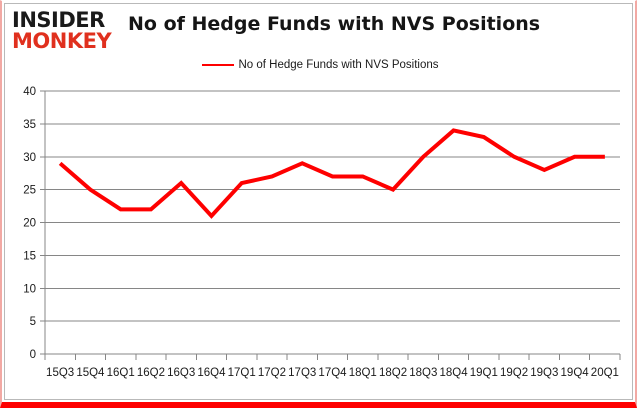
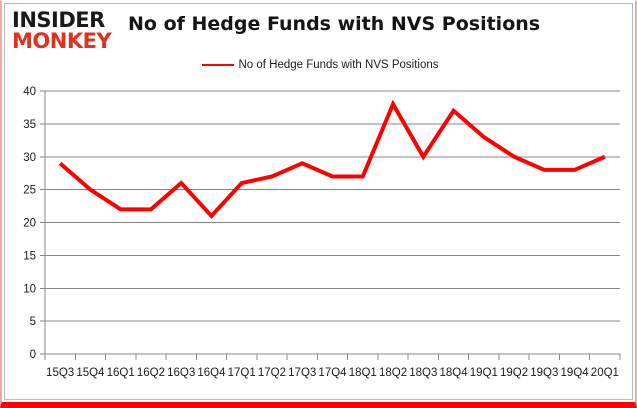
18Q2: 25 -> 38
18Q4: 34 -> 37
19Q4: 30 -> 28
